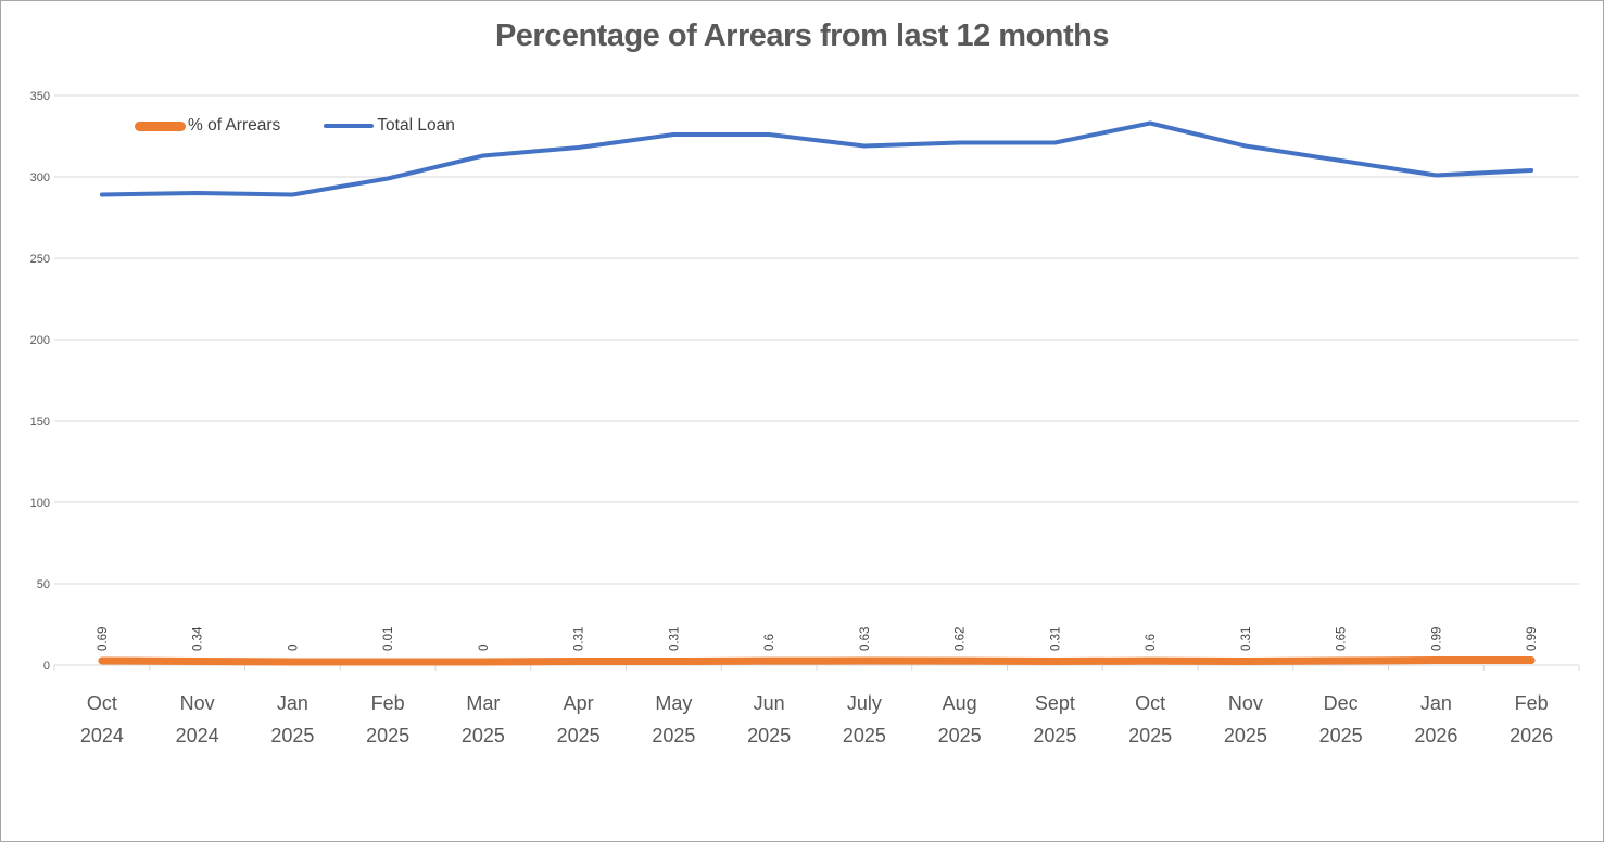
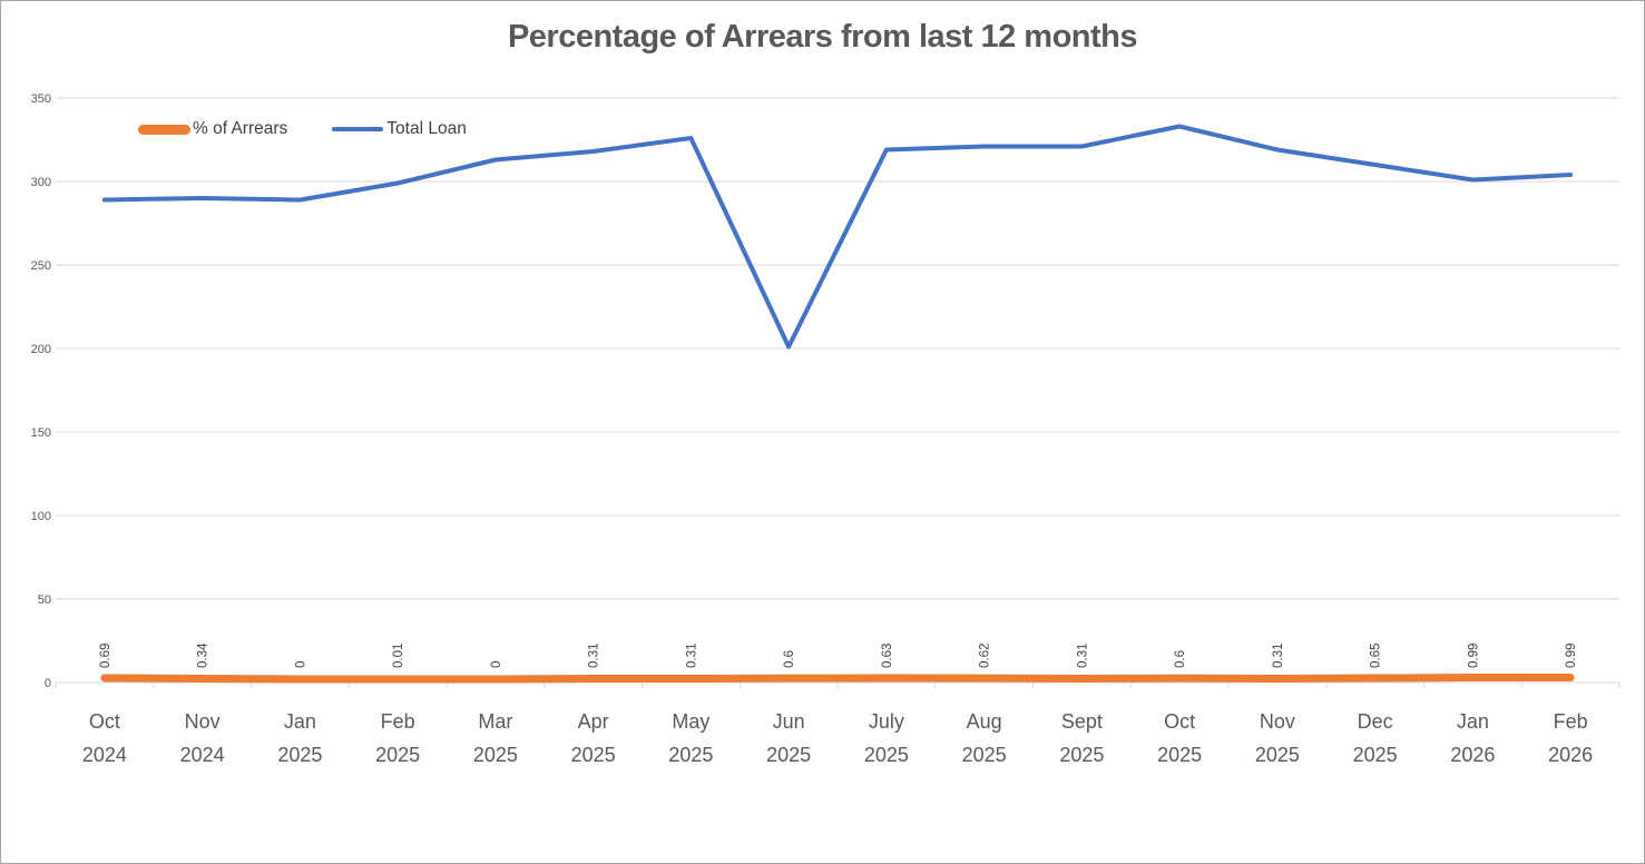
Total Loan/Jun 2025: 326 -> 201
